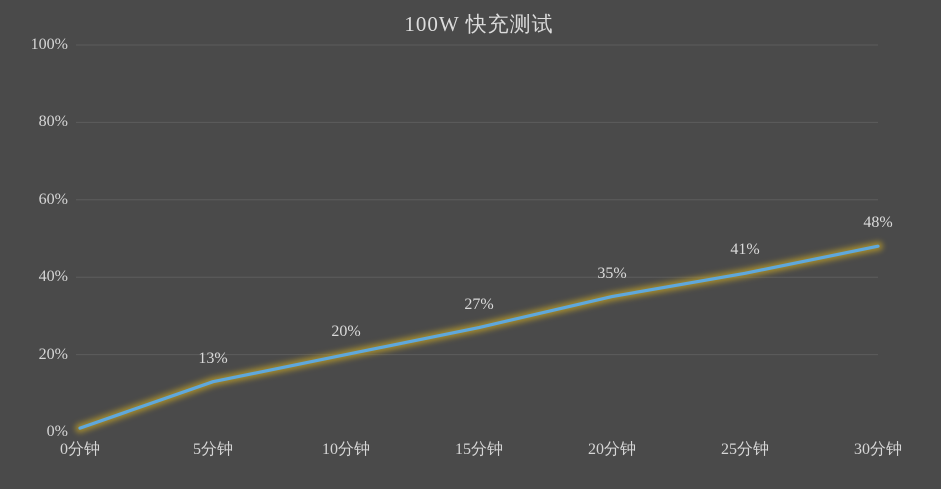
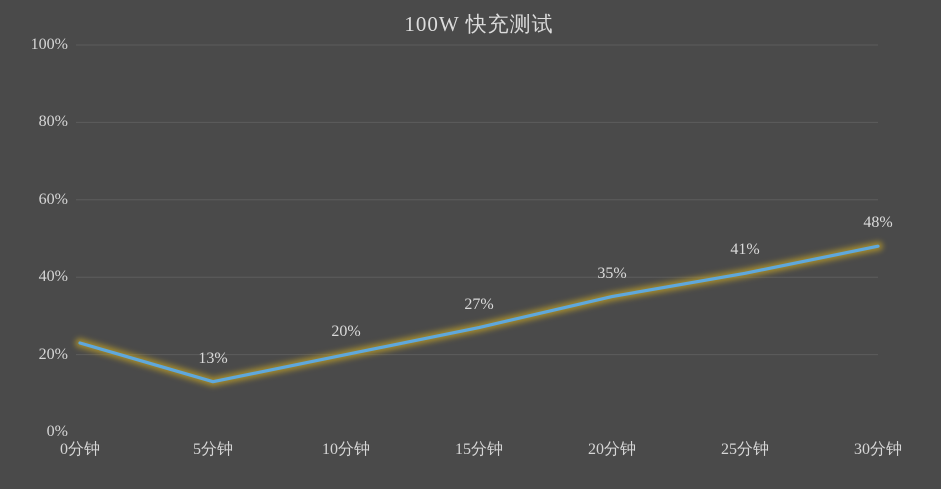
0分钟: 1% -> 23%
